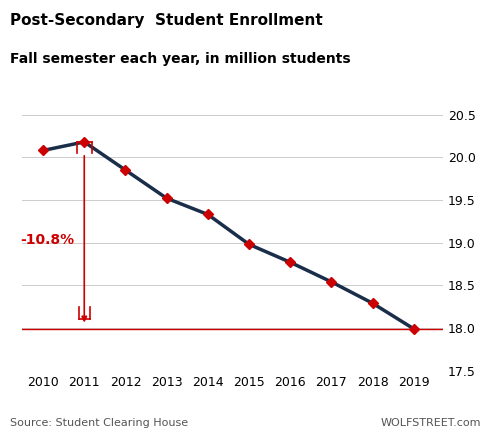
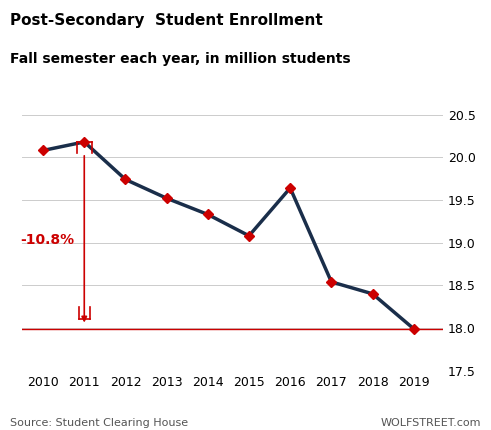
2012: 19.85 -> 19.74
2015: 18.98 -> 19.08
2016: 18.77 -> 19.64
2018: 18.29 -> 18.40
